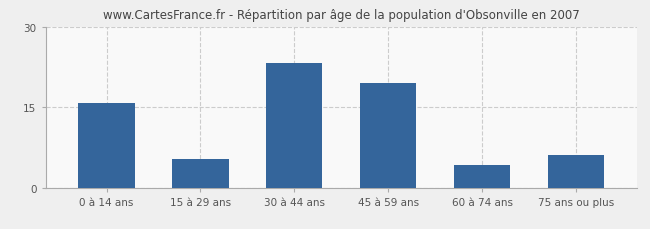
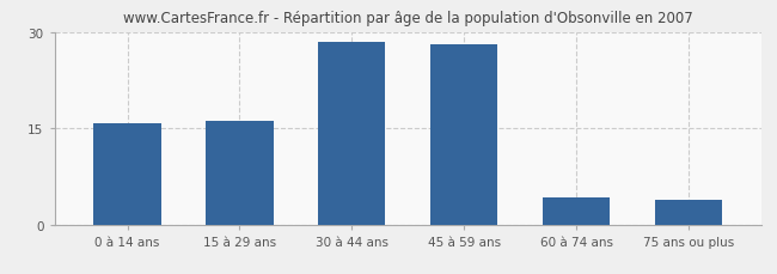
15 à 29 ans: 5.4 -> 16.2
30 à 44 ans: 23.2 -> 28.5
45 à 59 ans: 19.4 -> 28.0
75 ans ou plus: 6.0 -> 3.8
